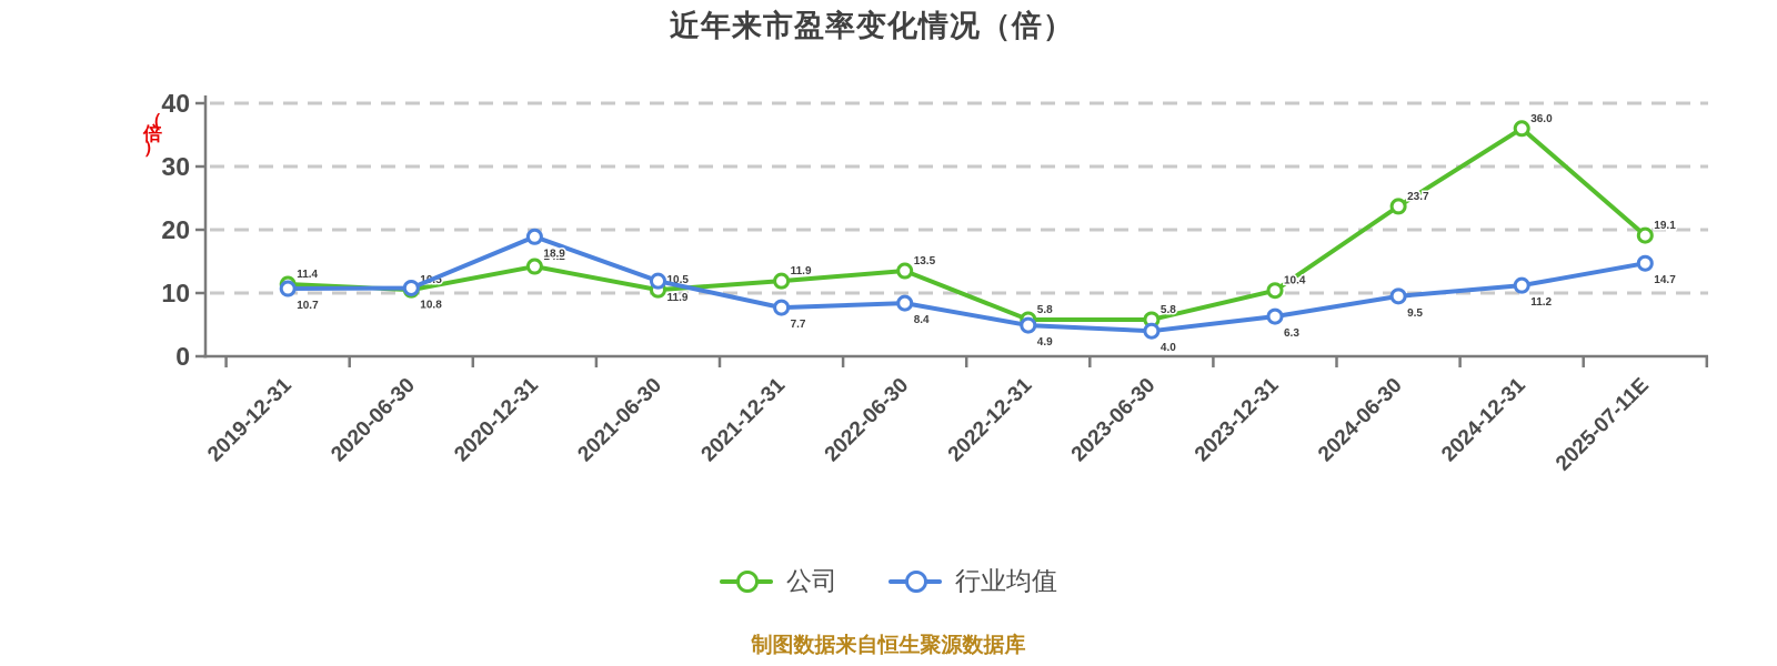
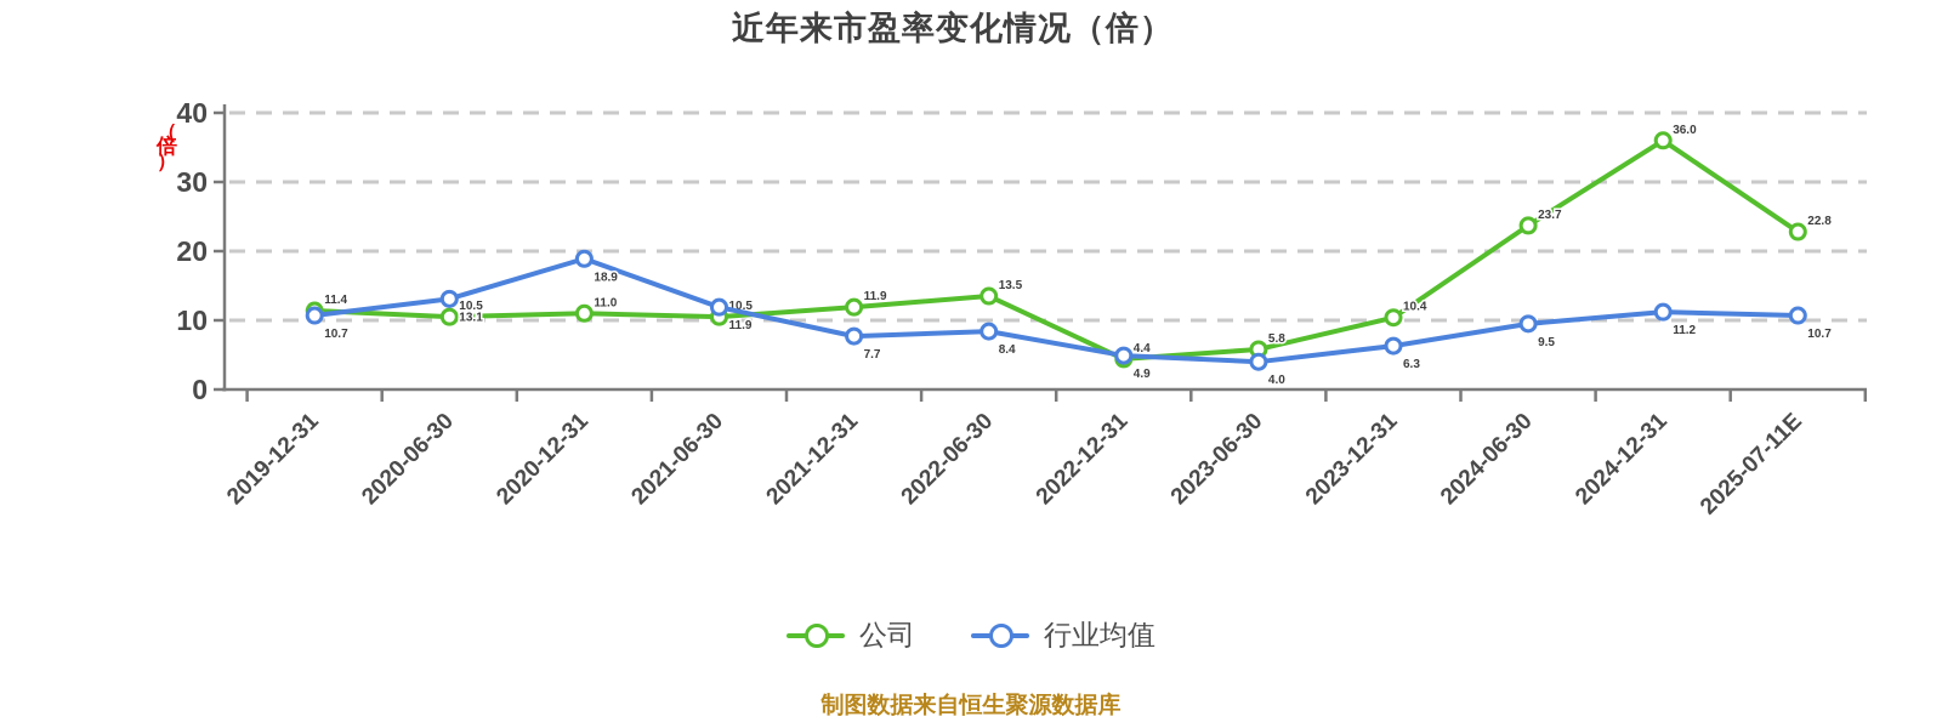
行业均值/2020-06-30: 10.8 -> 13.1
公司/2020-12-31: 14.2 -> 11.0
公司/2022-12-31: 5.8 -> 4.4
公司/2025-07-11E: 19.1 -> 22.8
行业均值/2025-07-11E: 14.7 -> 10.7
